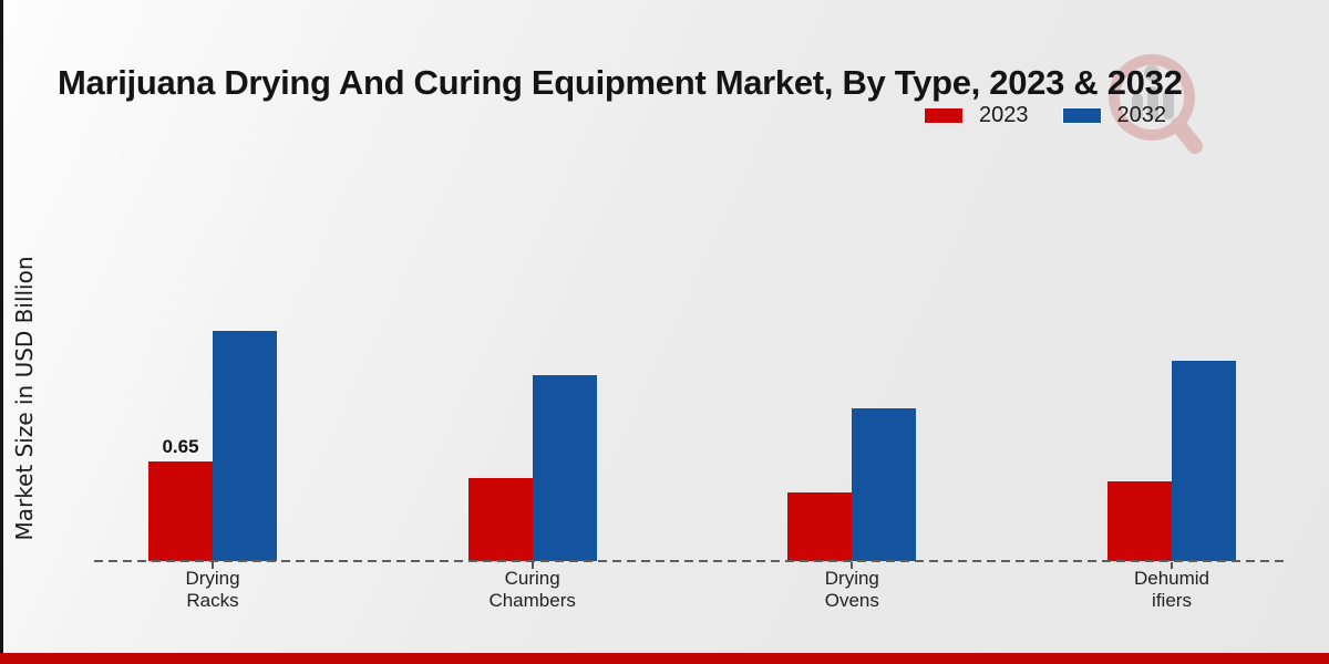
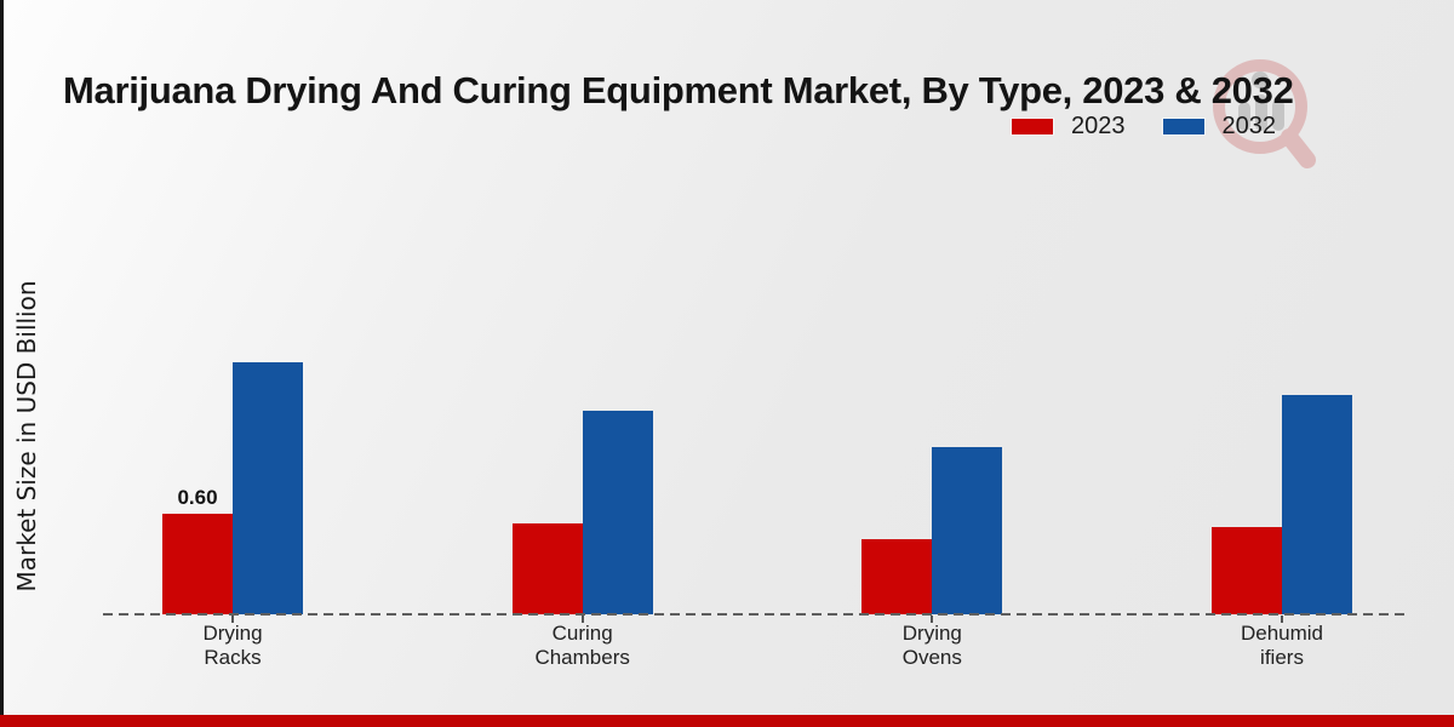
2023/Drying Racks: 0.65 -> 0.60
